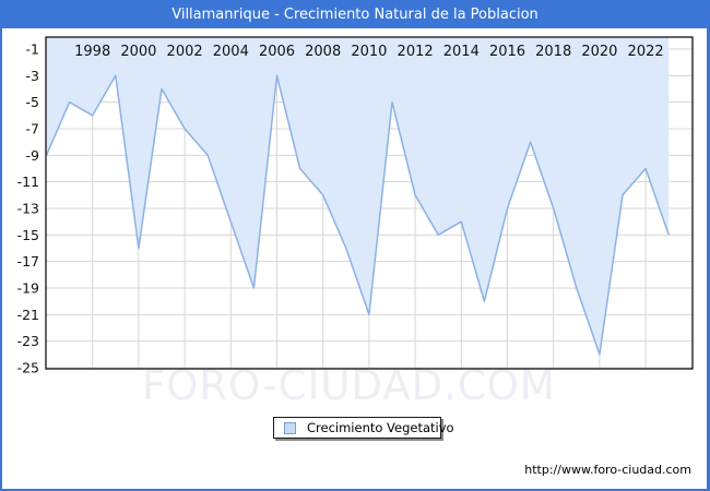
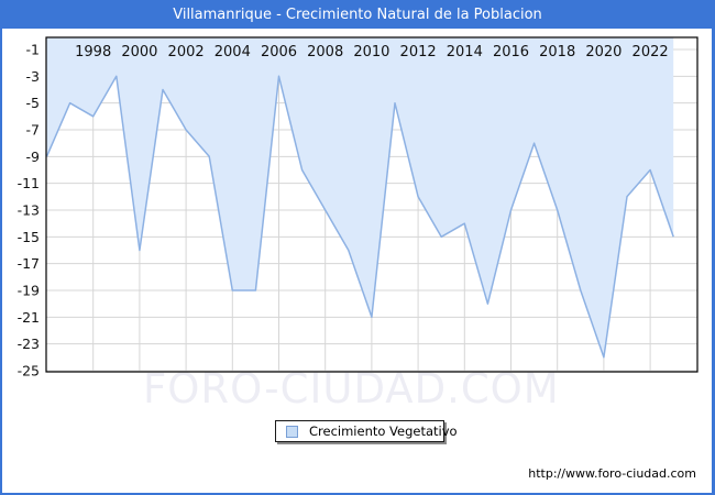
2004: -14 -> -19
2008: -12 -> -13
